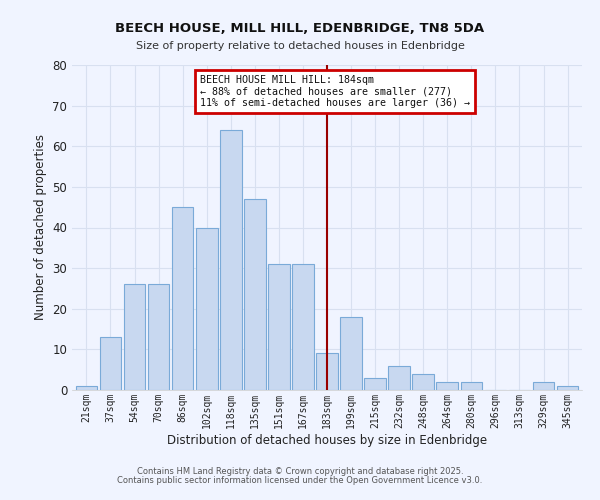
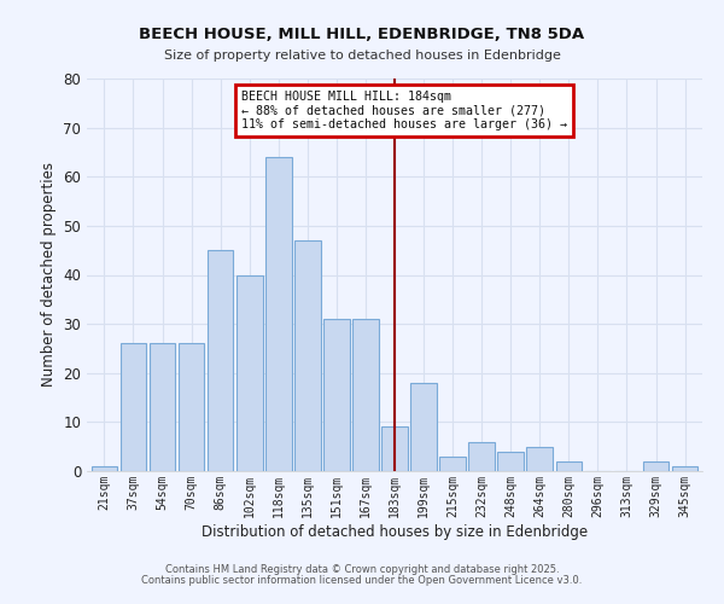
37sqm: 13 -> 26
264sqm: 2 -> 5
